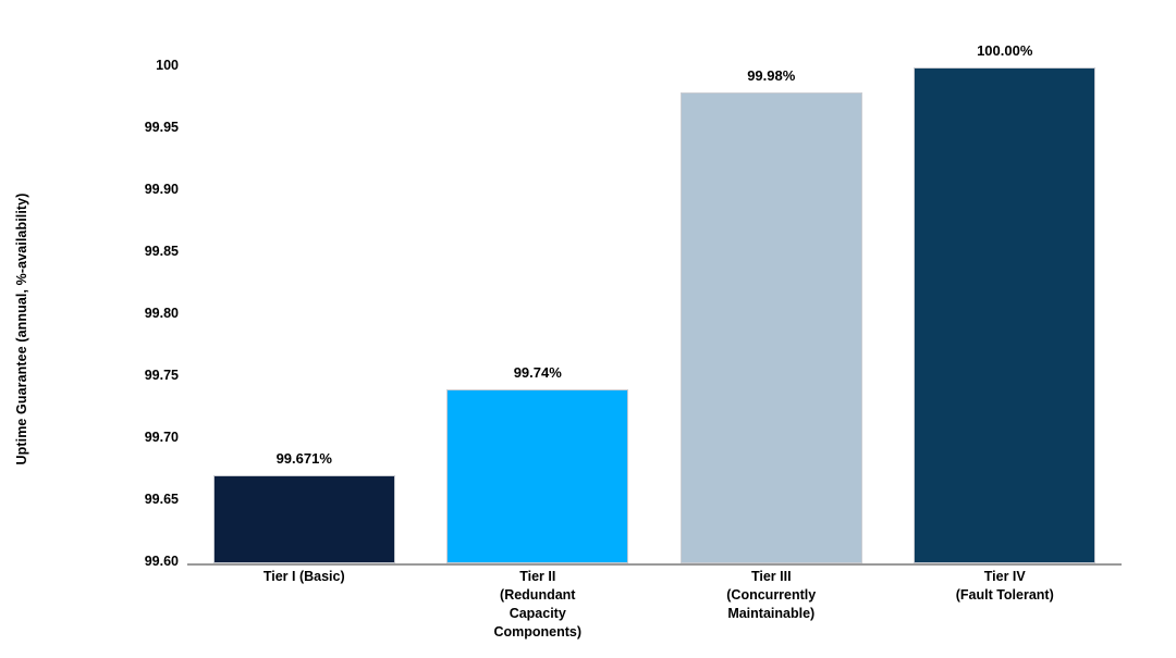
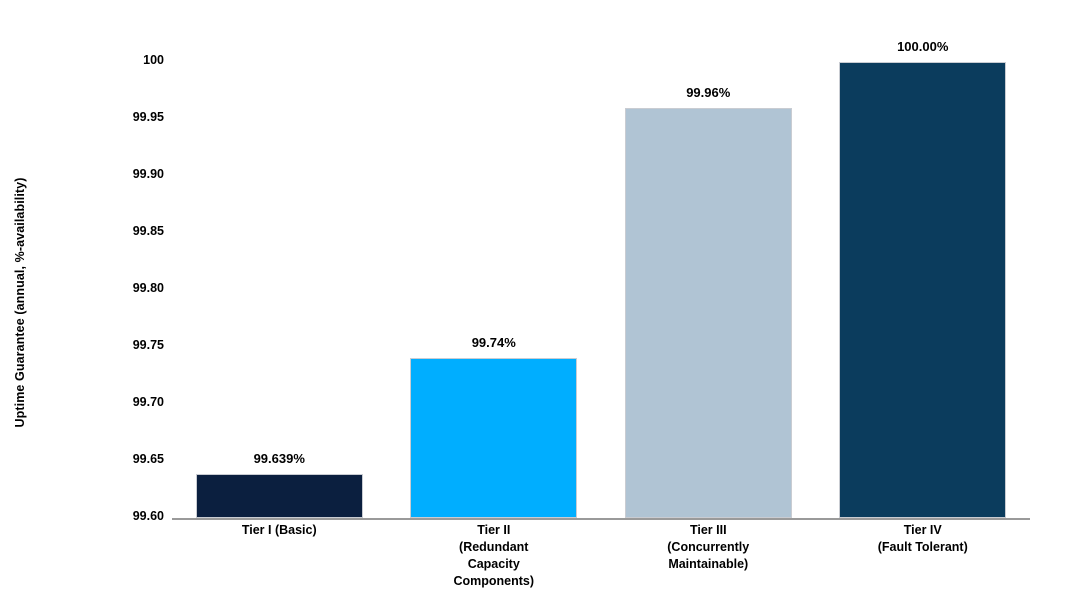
Tier I (Basic): 99.671% -> 99.639%
Tier III (Concurrently Maintainable): 99.98% -> 99.96%
